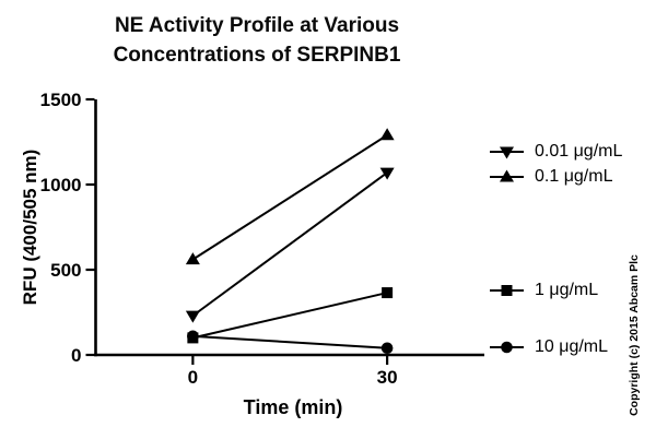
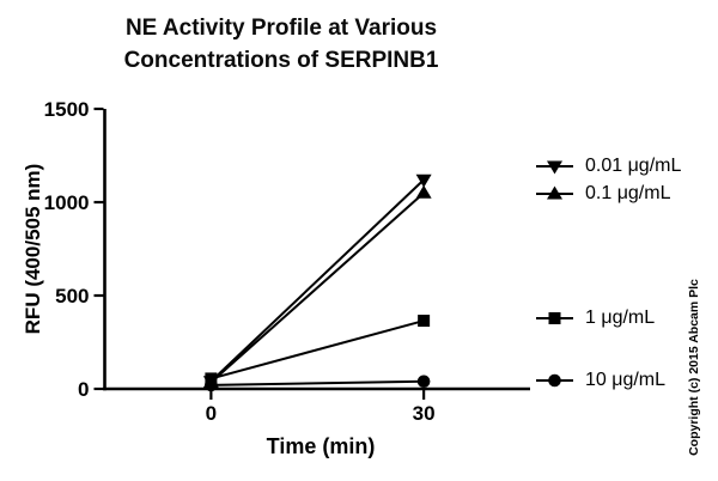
0.01 μg/mL/0: 230 -> 40
0.1 μg/mL/0: 560 -> 40
1 μg/mL/0: 100 -> 60
10 μg/mL/0: 110 -> 20
0.01 μg/mL/30: 1070 -> 1120
0.1 μg/mL/30: 1290 -> 1050
